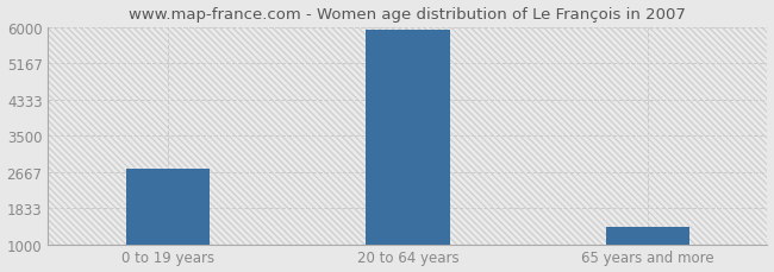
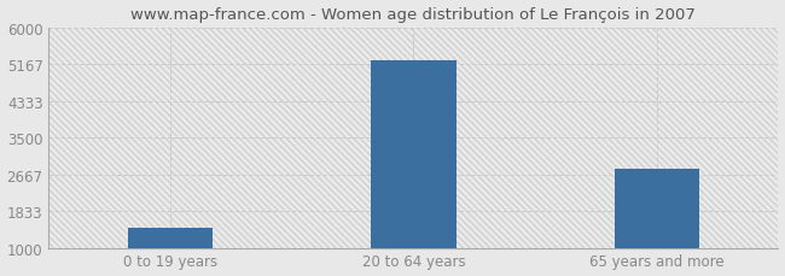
0 to 19 years: 2730 -> 1450
20 to 64 years: 5930 -> 5250
65 years and more: 1390 -> 2800
